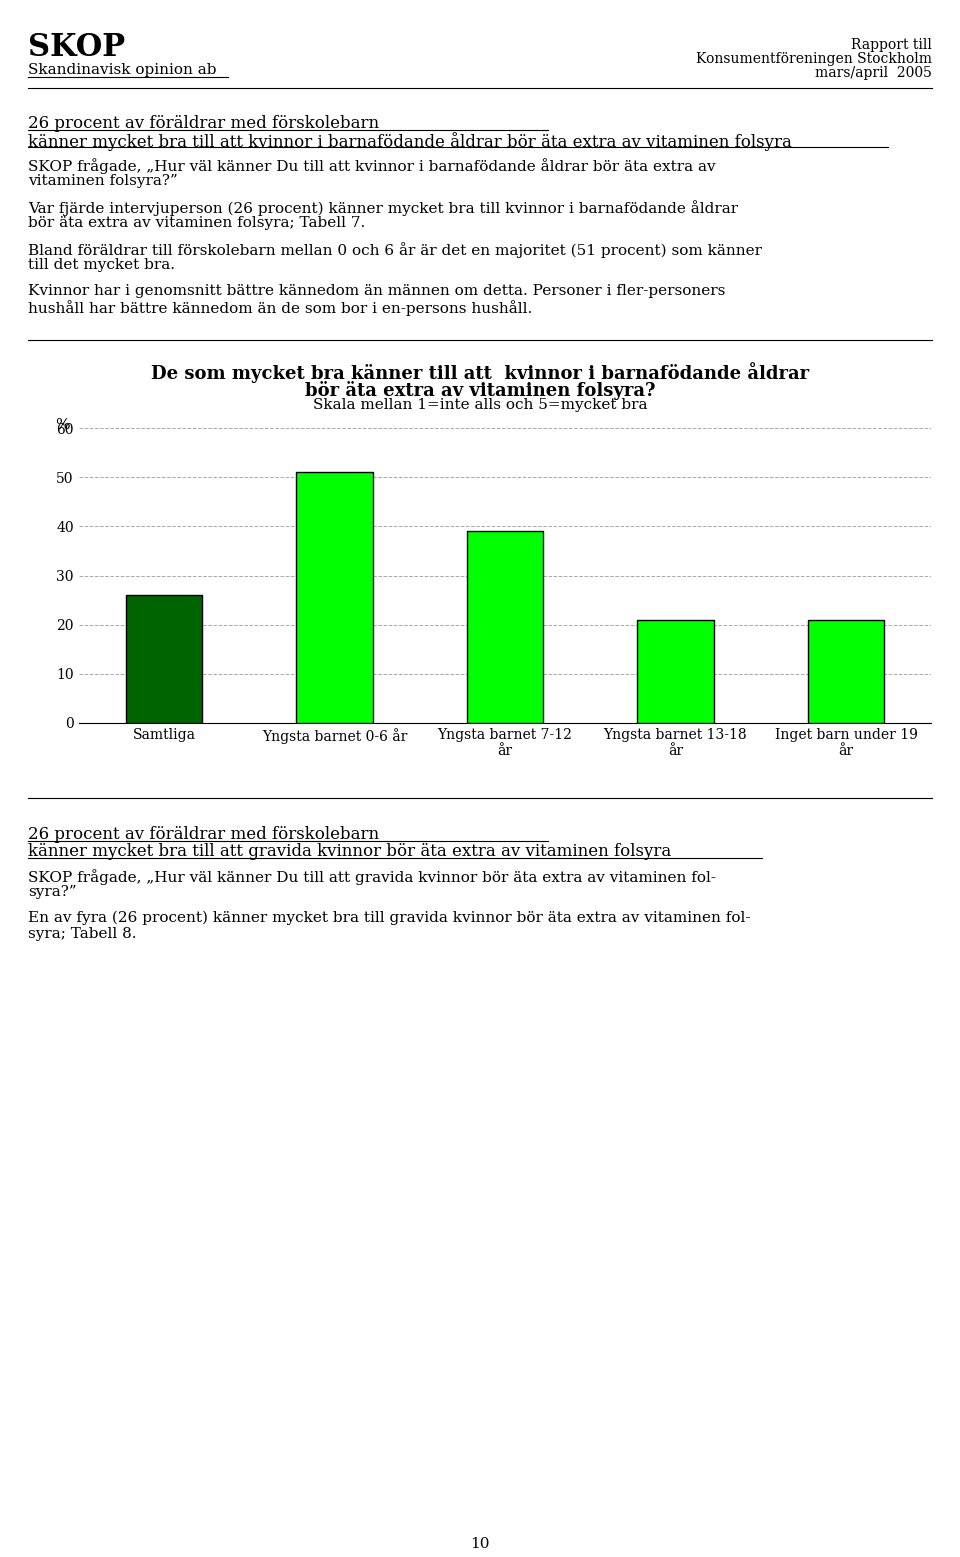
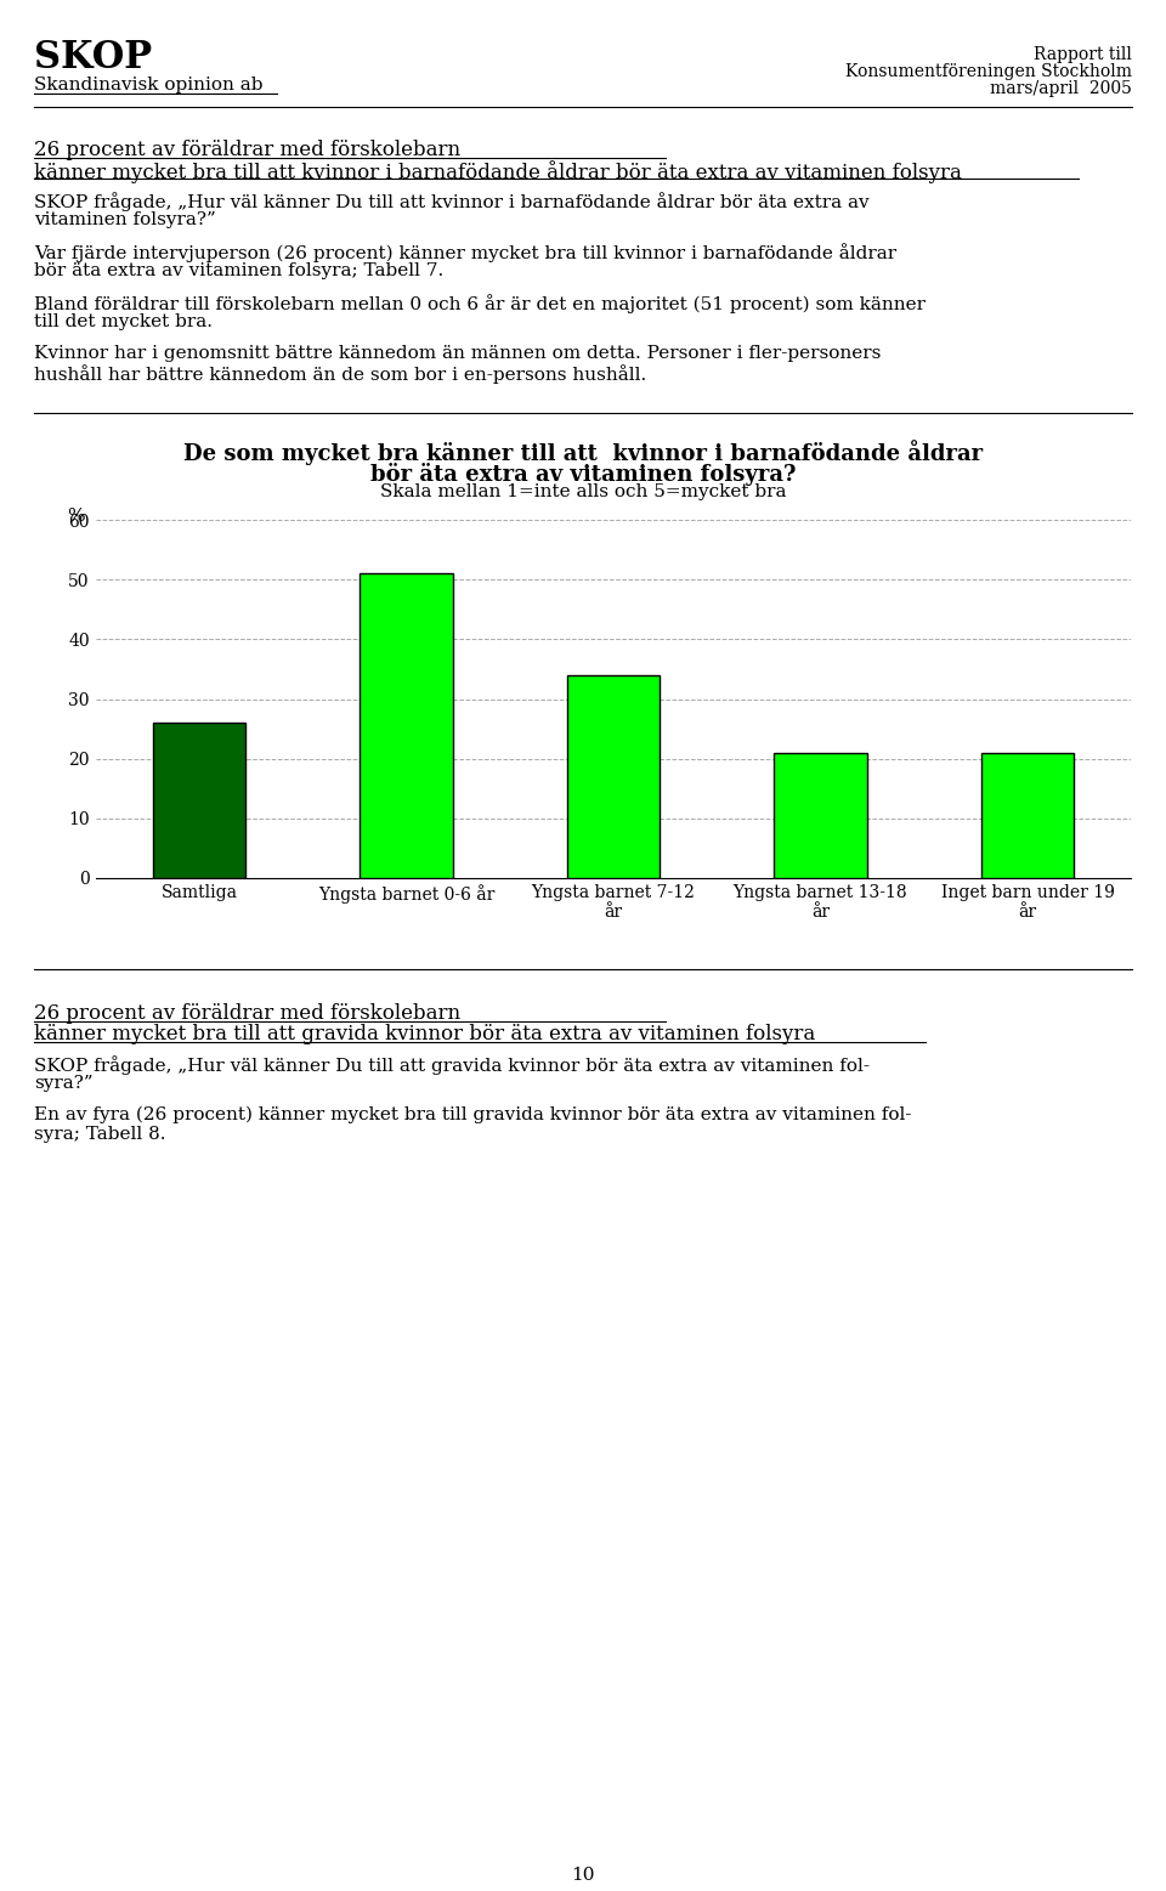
Yngsta barnet 7-12 år: 39 -> 34
